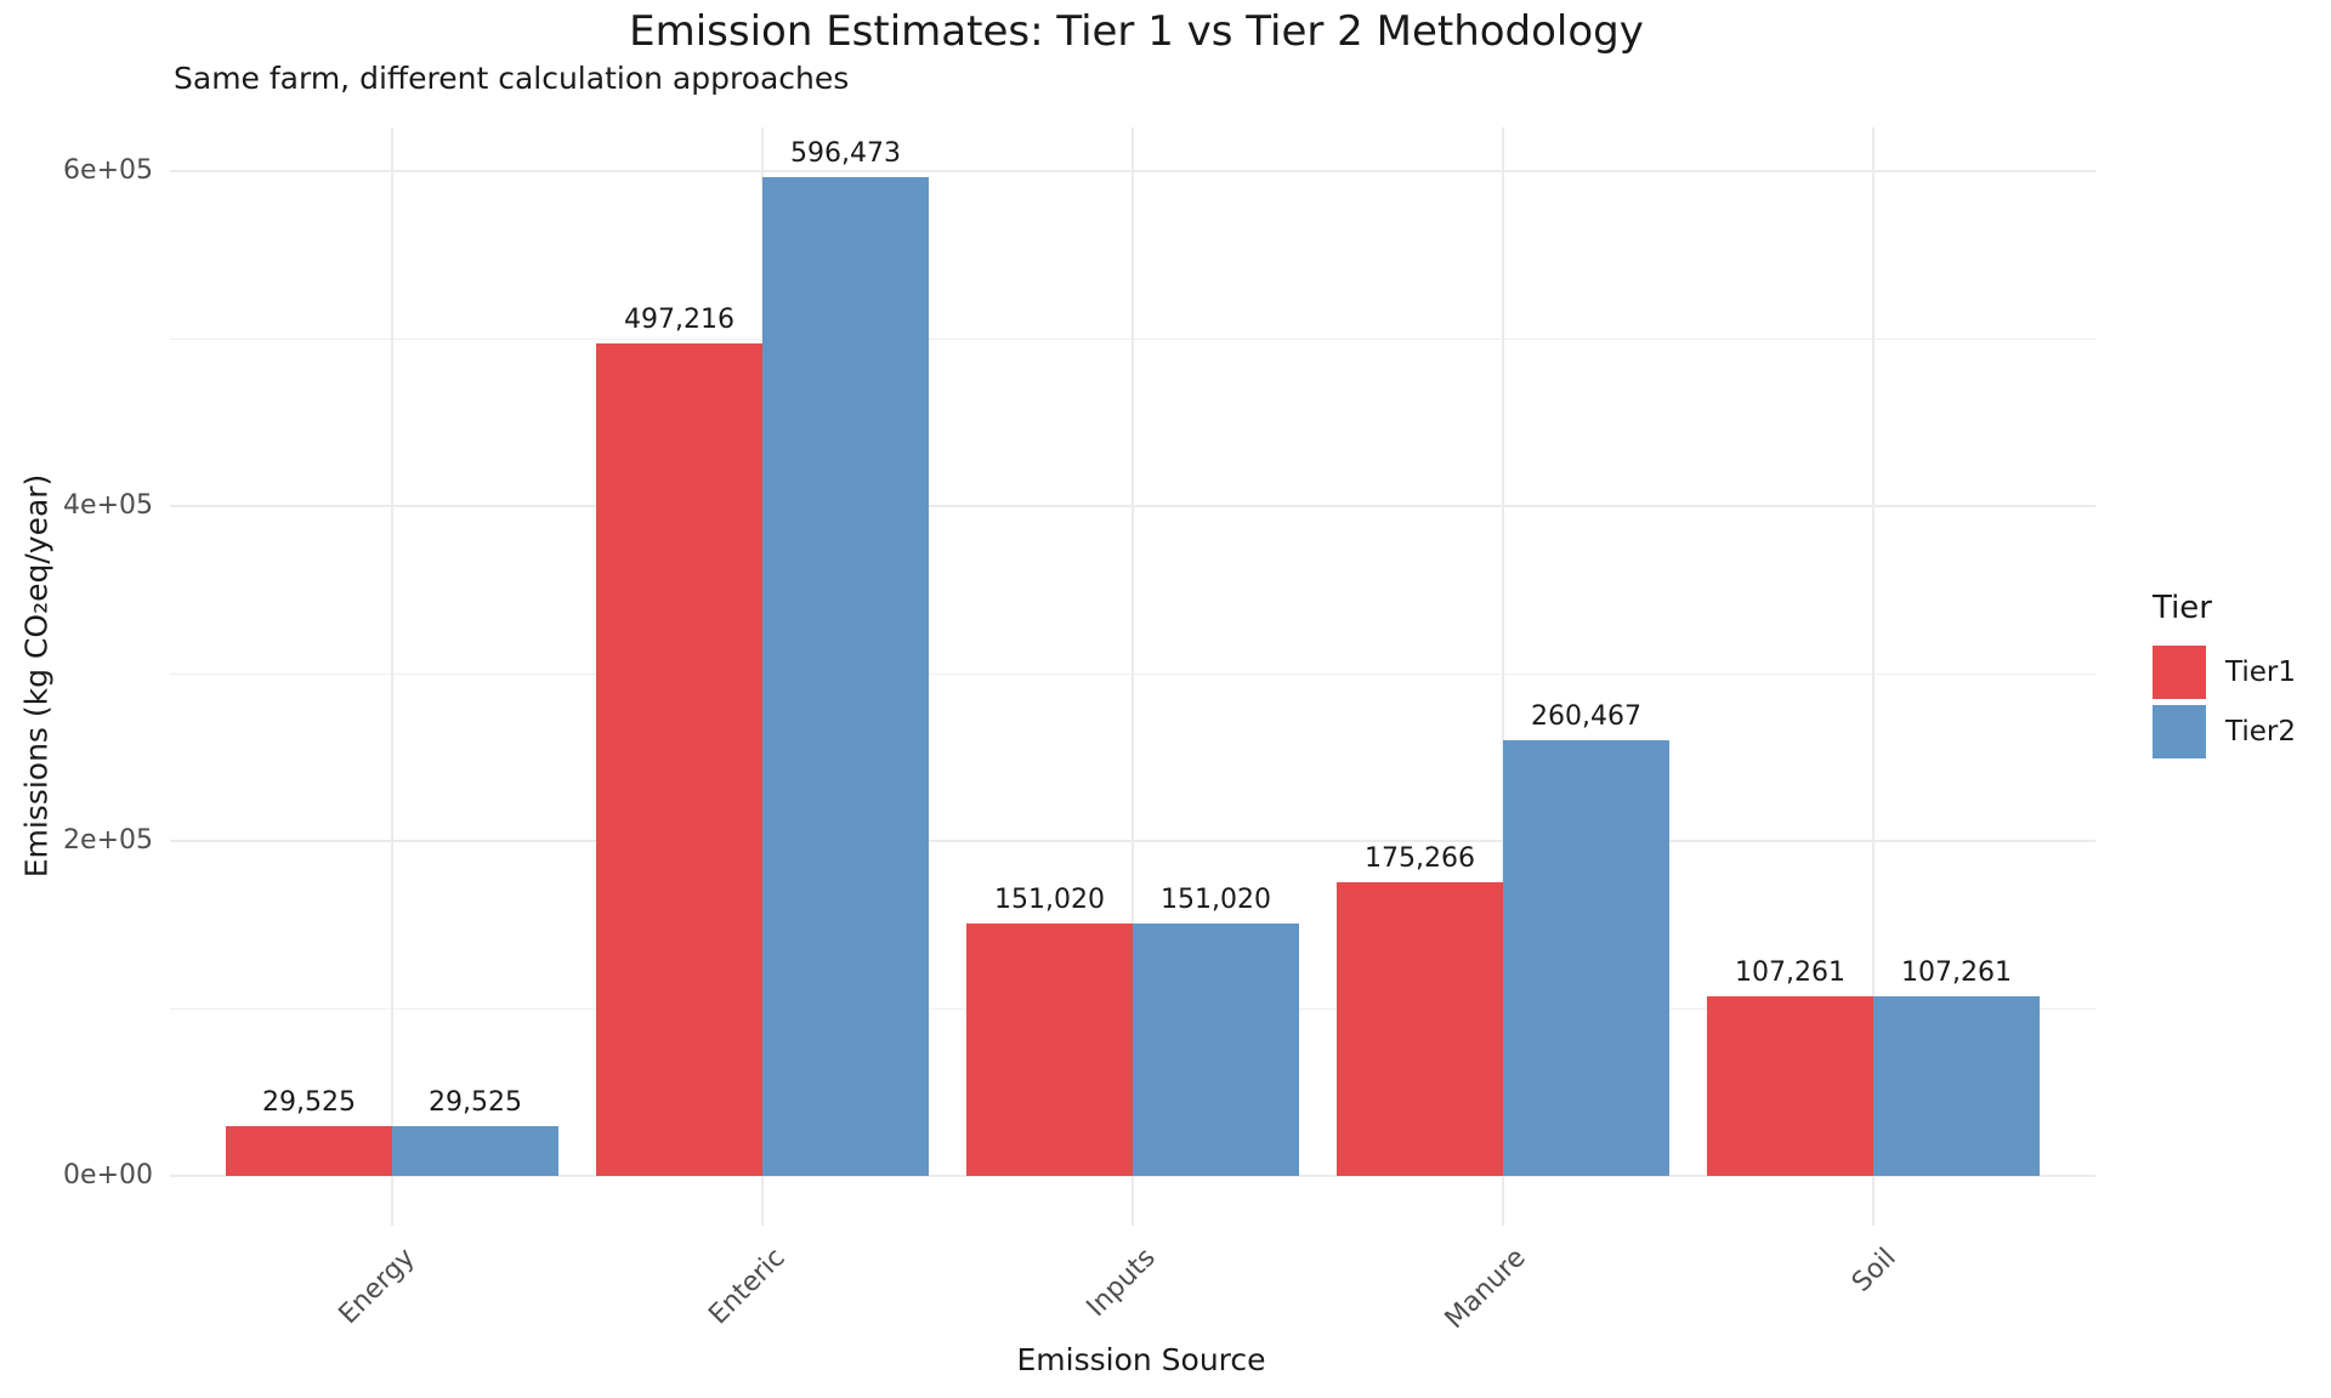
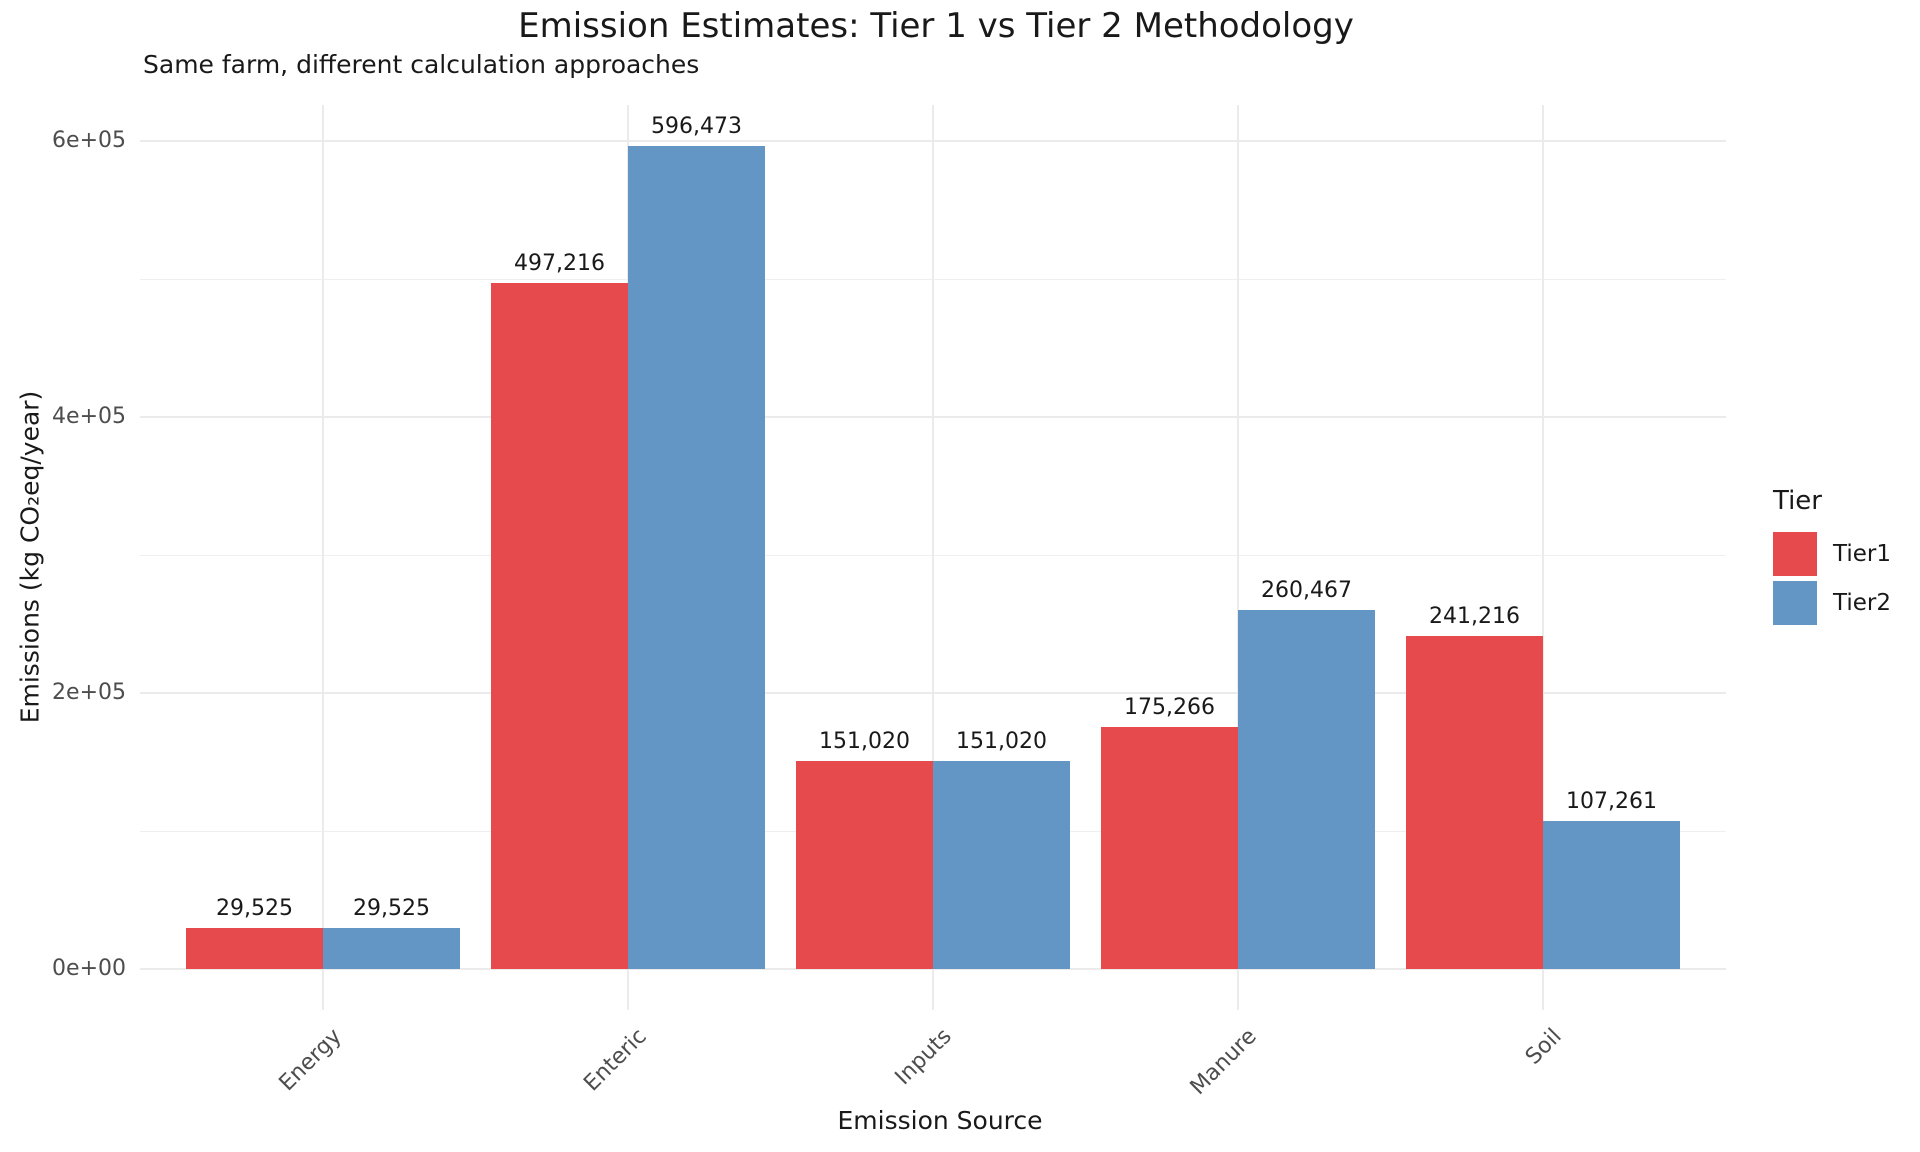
Tier1/Soil: 107,261 -> 241,216
